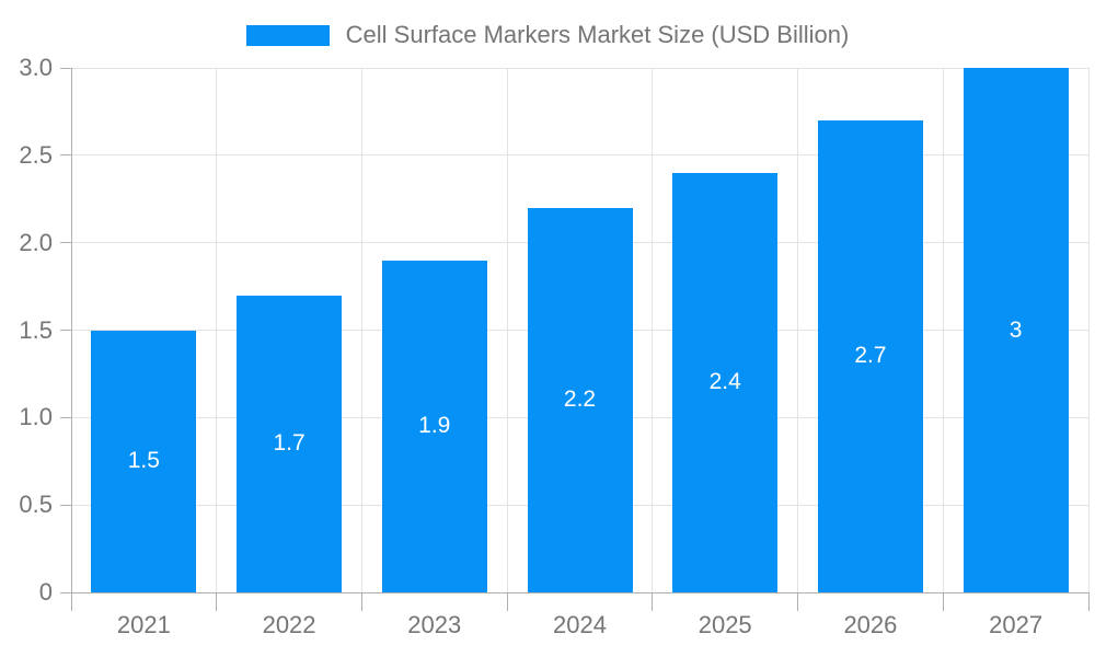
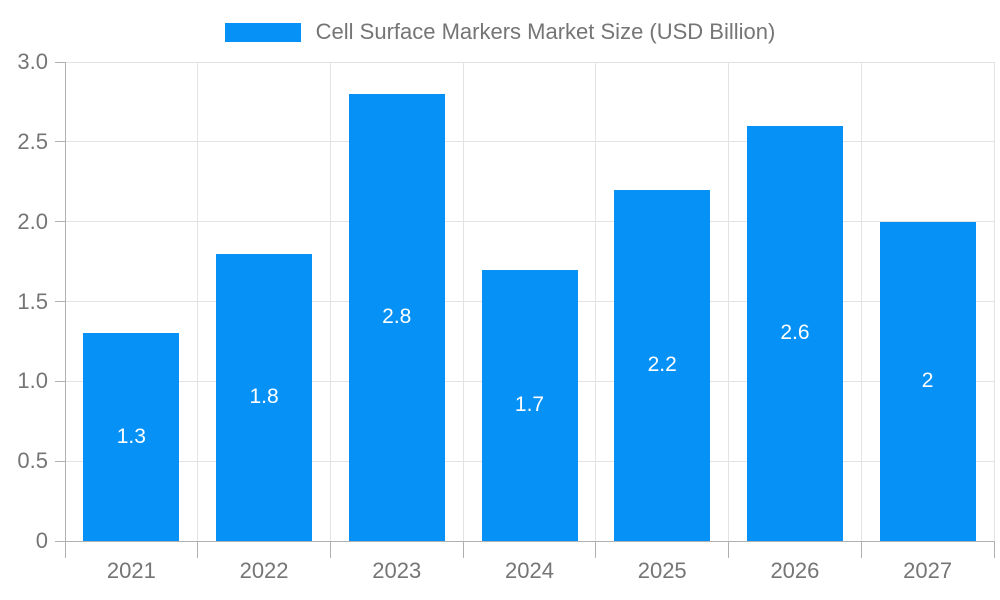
2021: 1.5 -> 1.3
2022: 1.7 -> 1.8
2023: 1.9 -> 2.8
2024: 2.2 -> 1.7
2025: 2.4 -> 2.2
2026: 2.7 -> 2.6
2027: 3 -> 2
